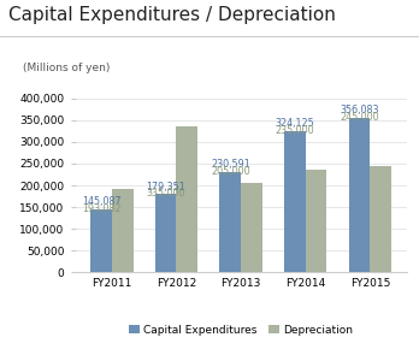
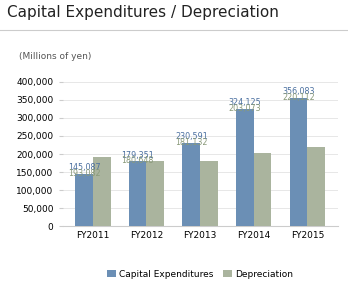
Depreciation/FY2012: 335,000 -> 181,000
Depreciation/FY2013: 205,000 -> 181,000
Depreciation/FY2014: 235,000 -> 203,000
Depreciation/FY2015: 245,000 -> 220,000
